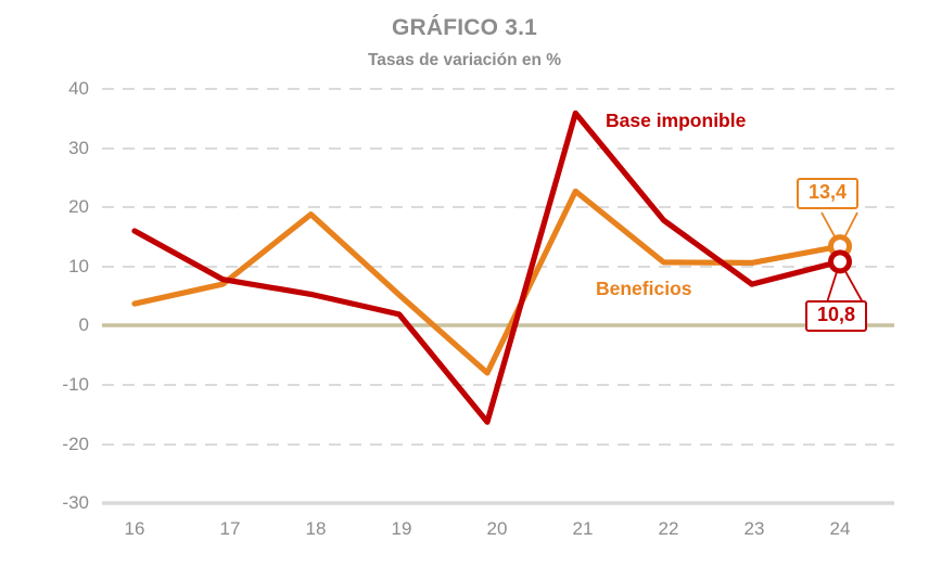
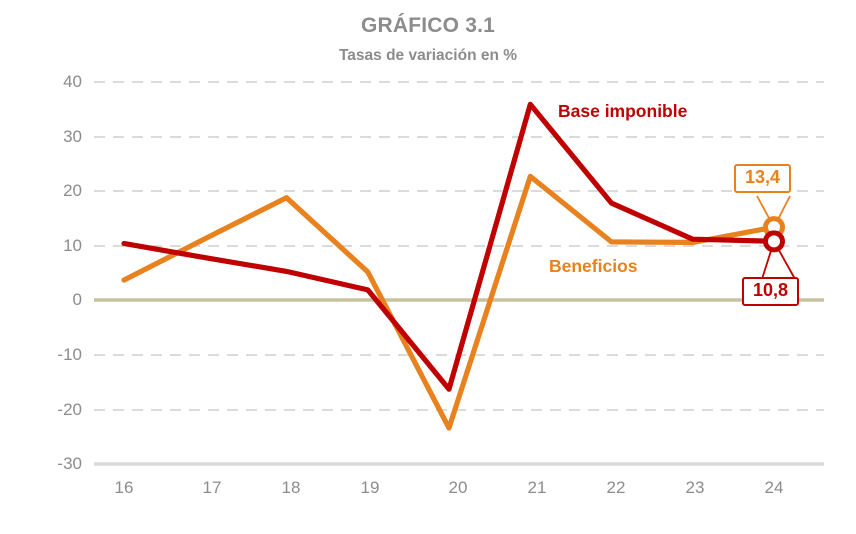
Base imponible/16: 16 -> 10
Beneficios/17: 7 -> 11
Beneficios/20: -8 -> -23
Base imponible/23: 7 -> 11
